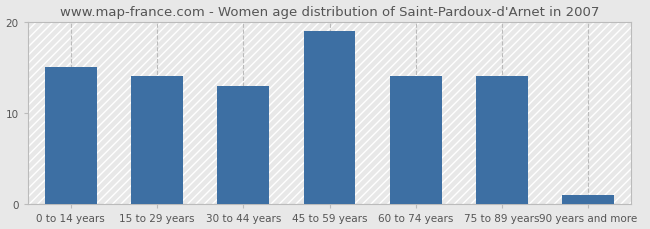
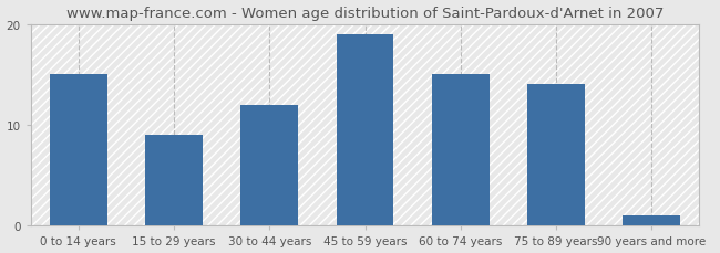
15 to 29 years: 14 -> 9
30 to 44 years: 13 -> 12
60 to 74 years: 14 -> 15
